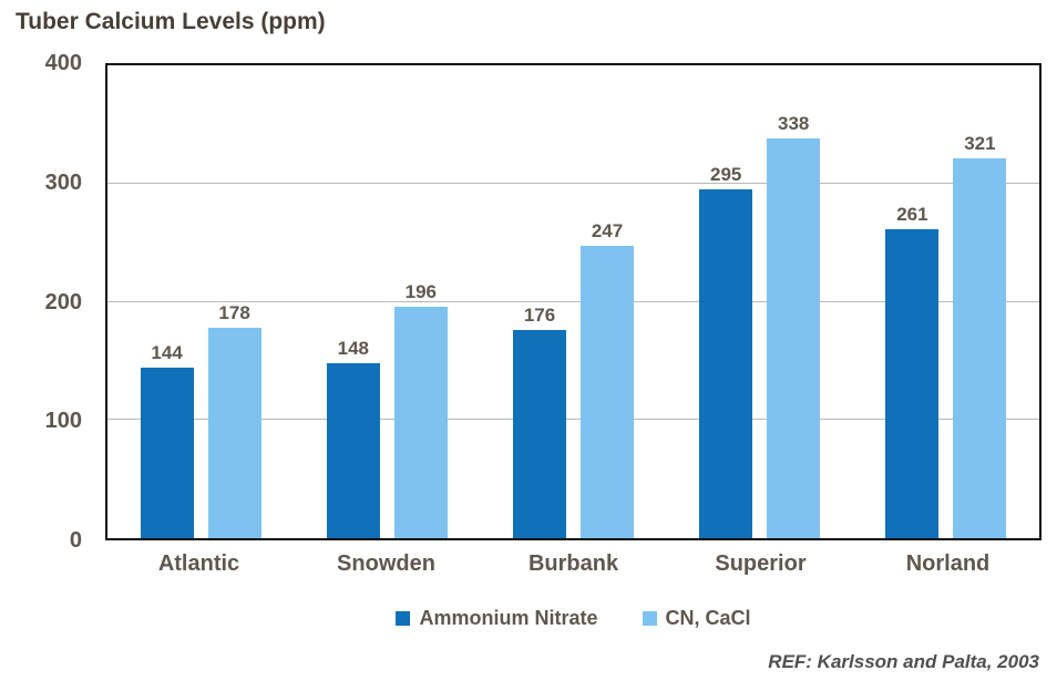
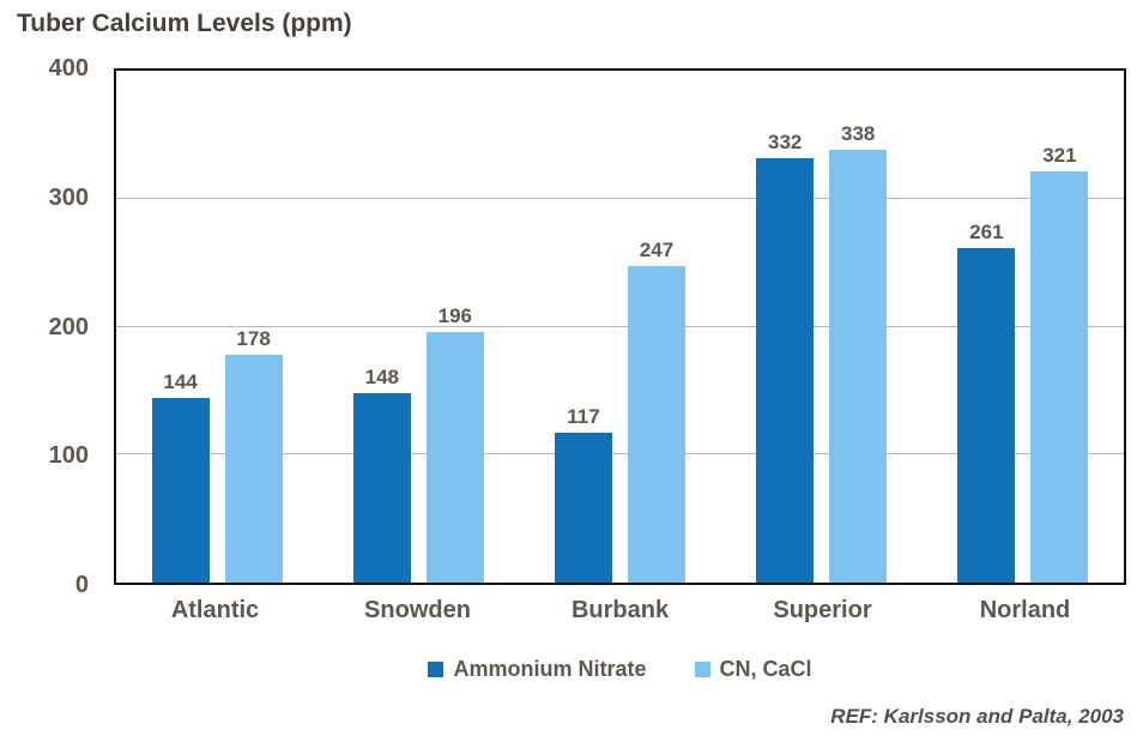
Ammonium Nitrate/Burbank: 176 -> 117
Ammonium Nitrate/Superior: 295 -> 332
